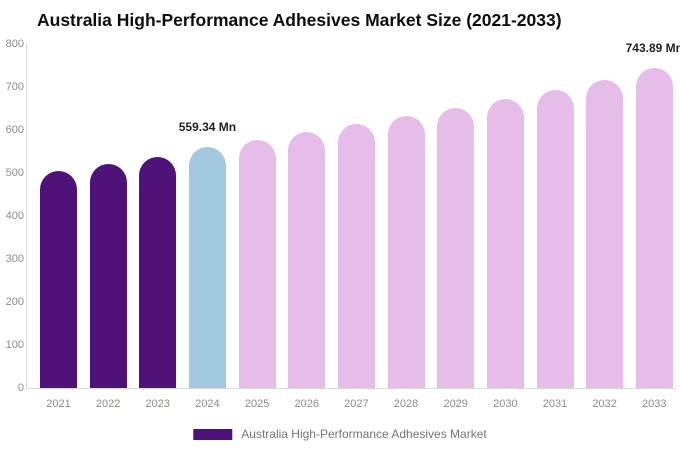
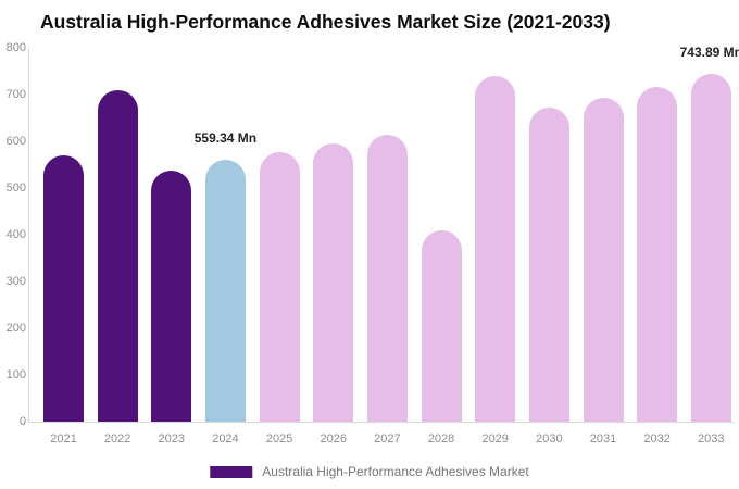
2021: 500 -> 570
2022: 520 -> 710
2028: 630 -> 410
2029: 650 -> 740
